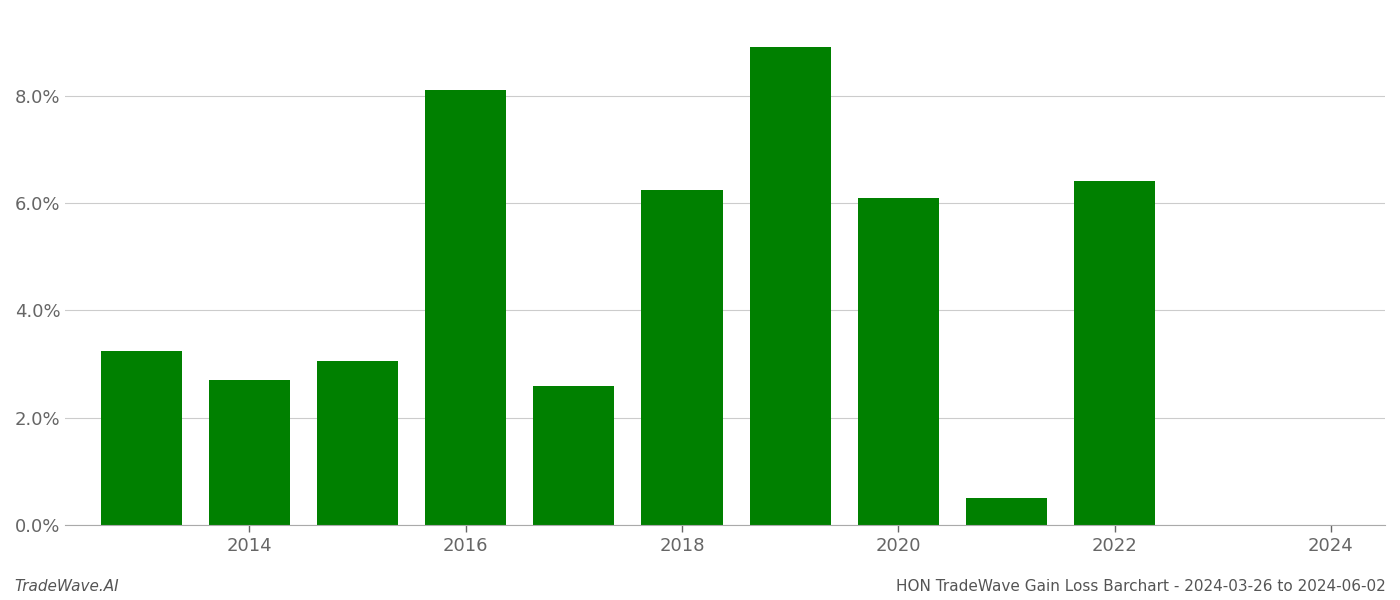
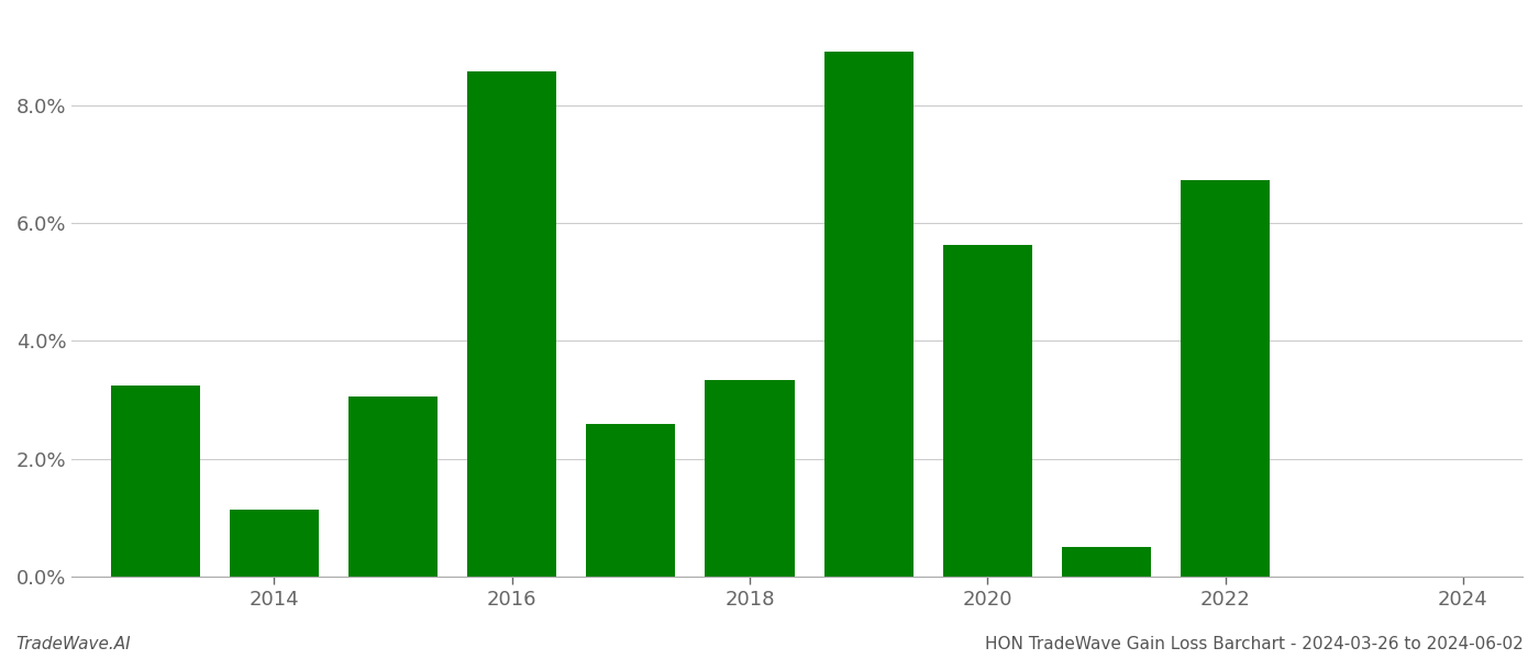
2014: 2.70% -> 1.14%
2016: 8.10% -> 8.56%
2018: 6.25% -> 3.34%
2020: 6.10% -> 5.62%
2022: 6.40% -> 6.72%
